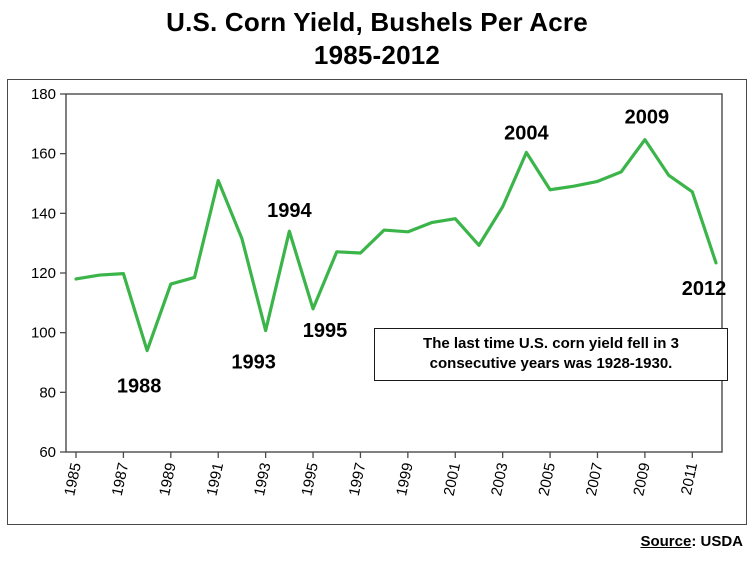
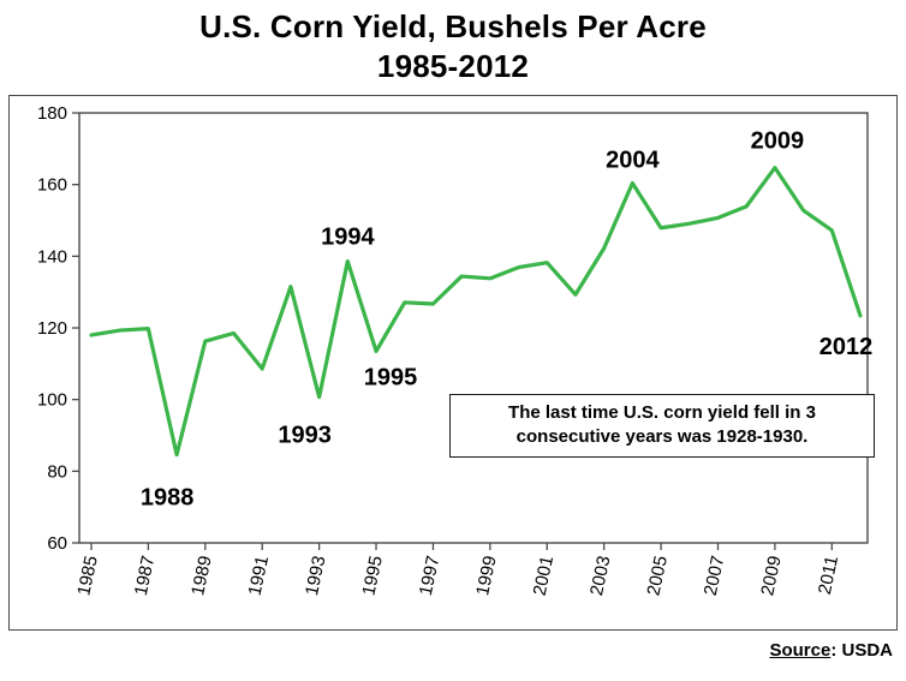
1988: 94 -> 85
1991: 151 -> 109
1994: 134 -> 139
1995: 108 -> 114
